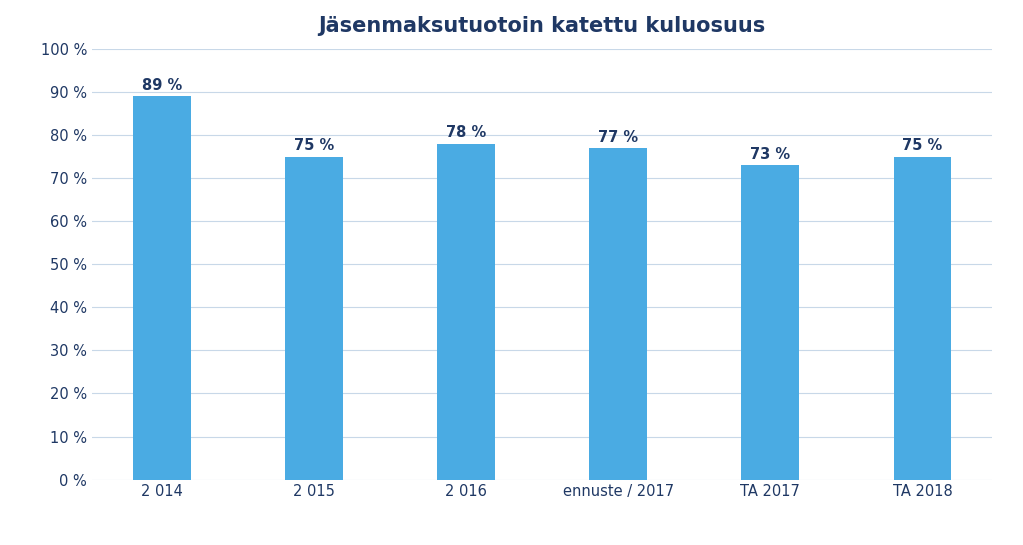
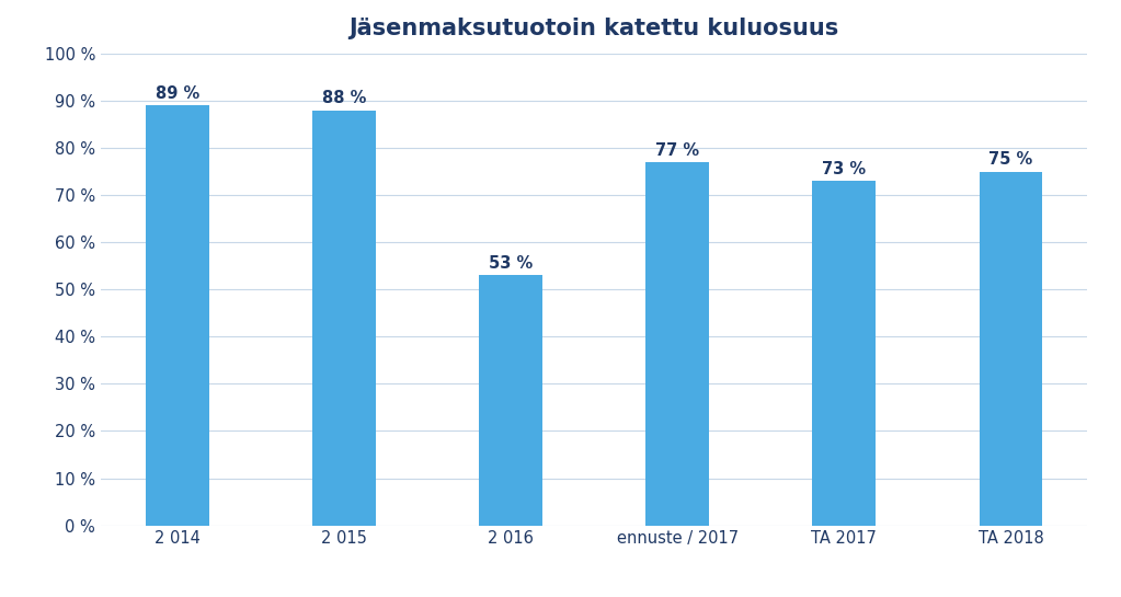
2 015: 75 -> 88
2 016: 78 -> 53
